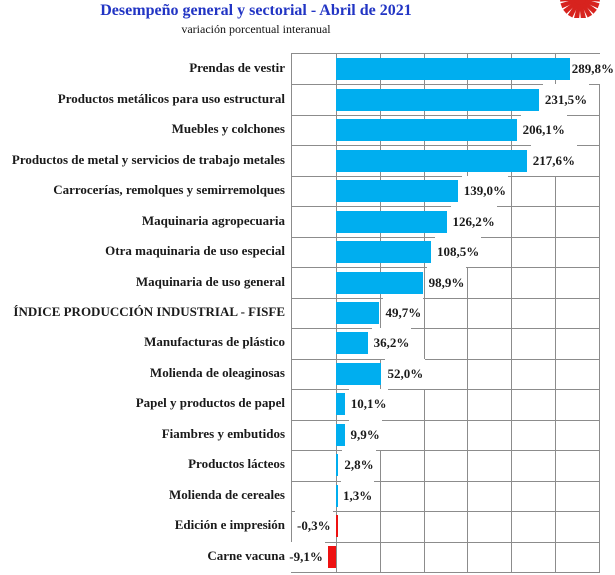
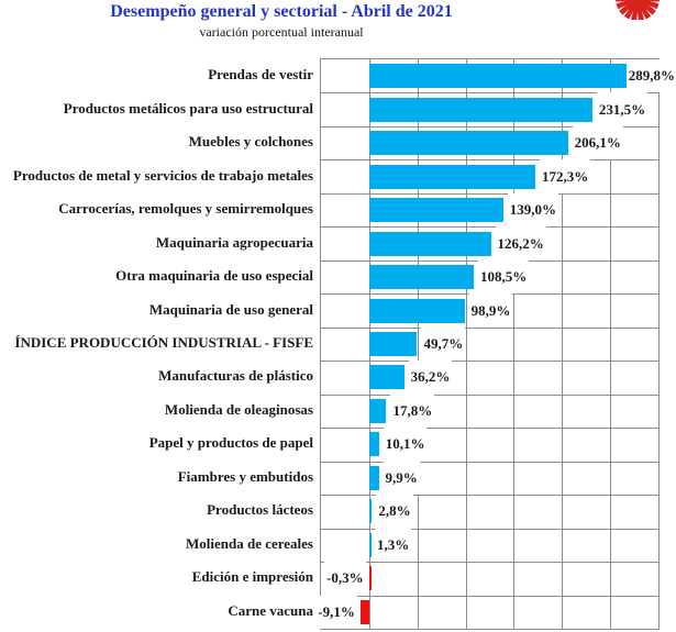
Productos de metal y servicios de trabajo metales: 217,6% -> 172,3%
Molienda de oleaginosas: 52,0% -> 17,8%
